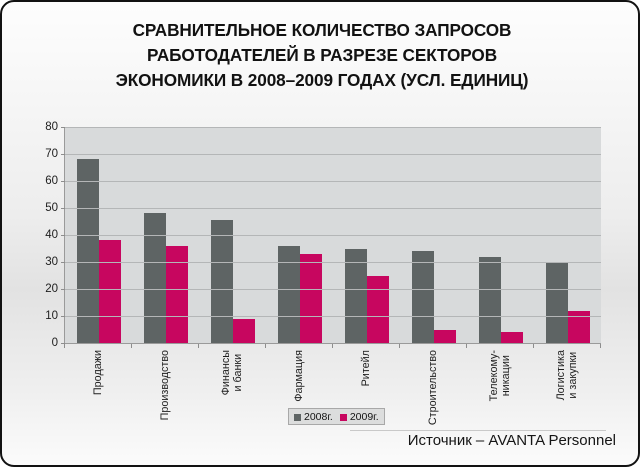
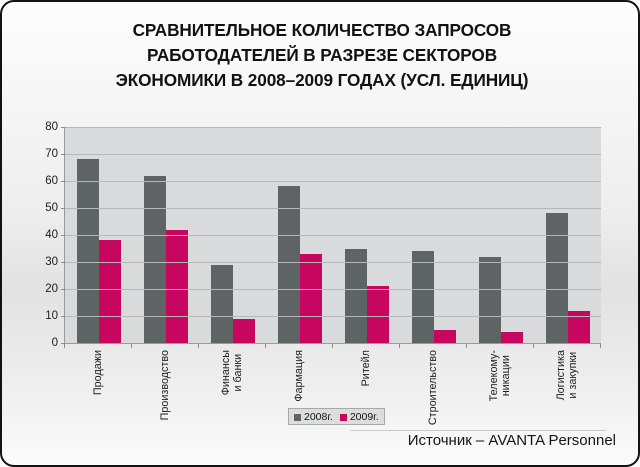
2008г./Производство: 48 -> 62
2009г./Производство: 36 -> 42
2008г./Финансы и банки: 46 -> 29
2008г./Фармация: 36 -> 58
2009г./Ритейл: 25 -> 21
2008г./Логистика и закупки: 30 -> 48
